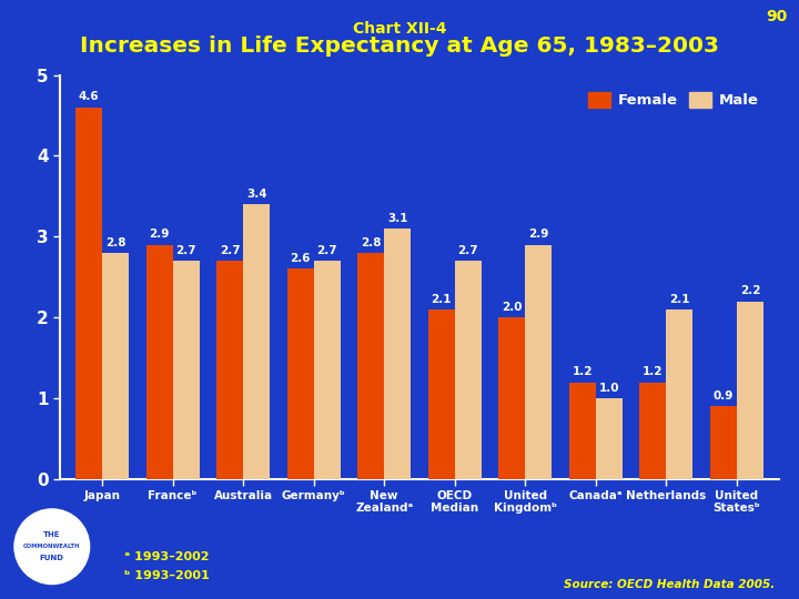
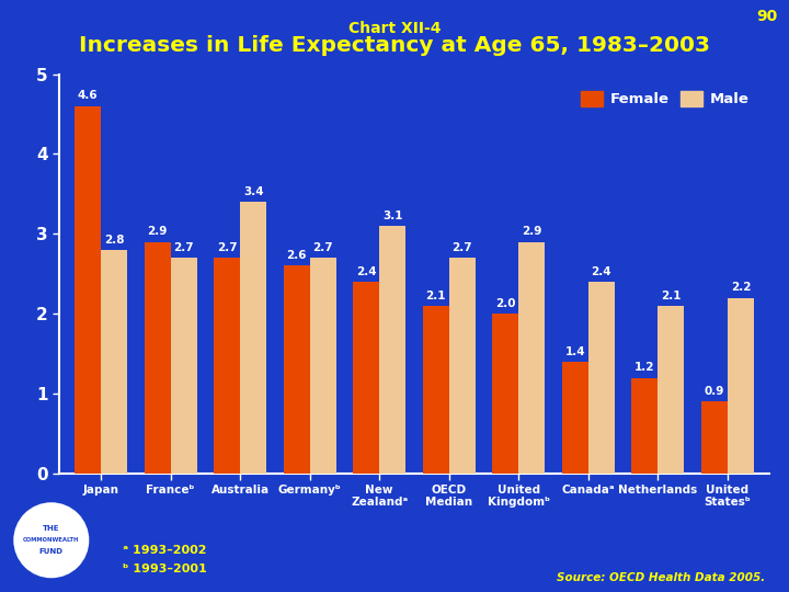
Female/New Zealandᵃ: 2.8 -> 2.4
Female/Canadaᵃ: 1.2 -> 1.4
Male/Canadaᵃ: 1.0 -> 2.4
